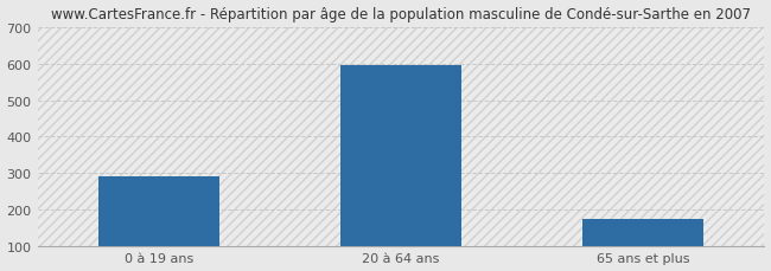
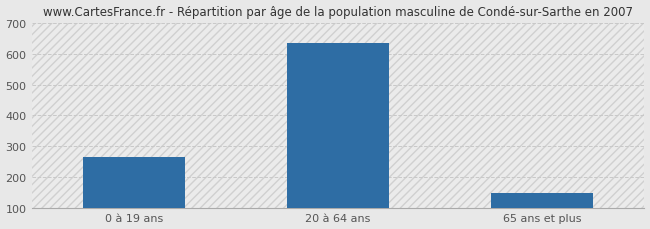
0 à 19 ans: 290 -> 265
20 à 64 ans: 595 -> 635
65 ans et plus: 175 -> 148
